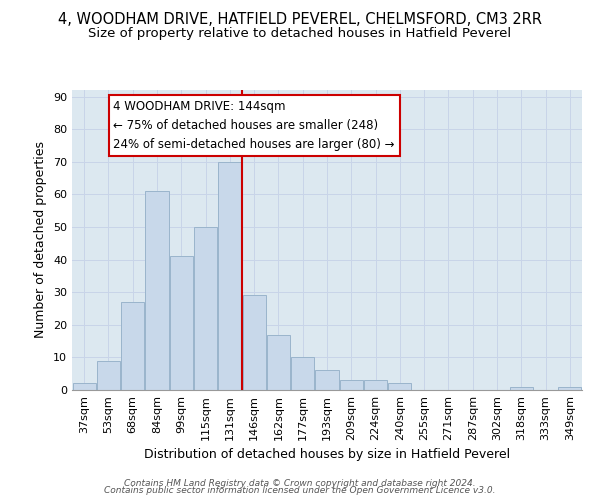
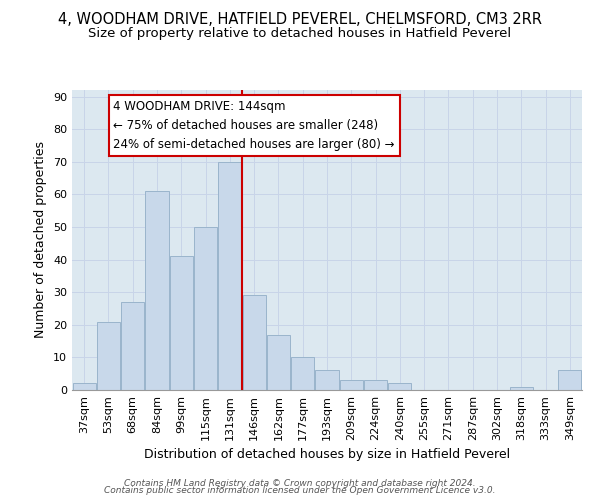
53sqm: 9 -> 21
349sqm: 1 -> 6
